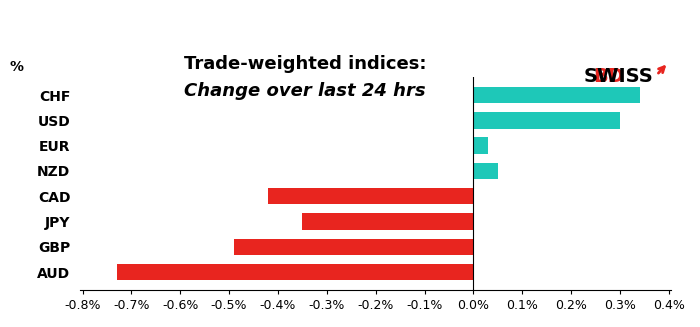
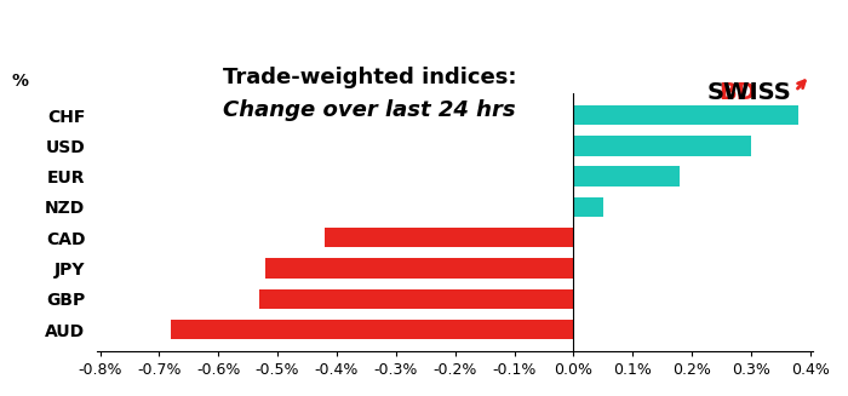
CHF: 0.34% -> 0.38%
EUR: 0.03% -> 0.18%
JPY: -0.35% -> -0.52%
GBP: -0.49% -> -0.53%
AUD: -0.73% -> -0.68%
